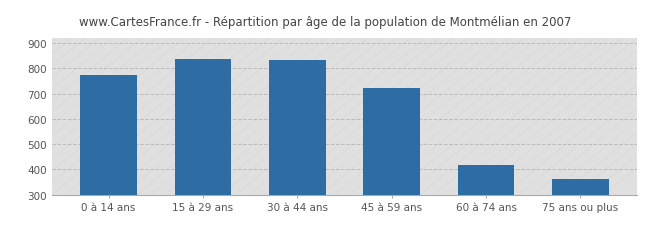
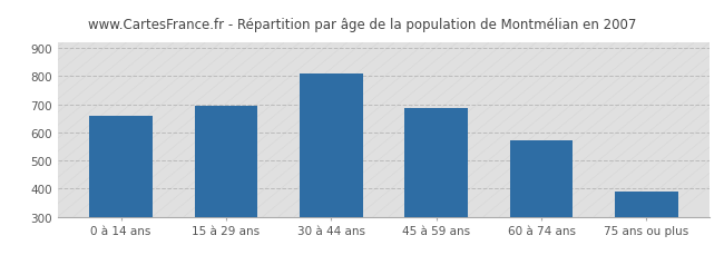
0 à 14 ans: 775 -> 660
15 à 29 ans: 838 -> 695
30 à 44 ans: 832 -> 810
45 à 59 ans: 723 -> 685
60 à 74 ans: 416 -> 570
75 ans ou plus: 362 -> 390
